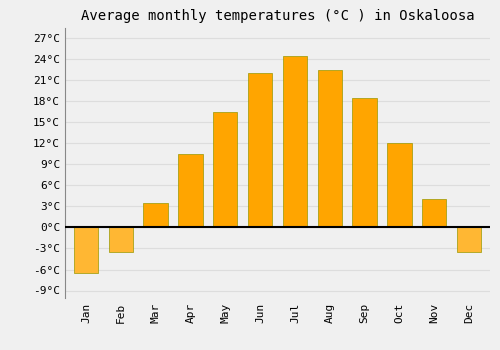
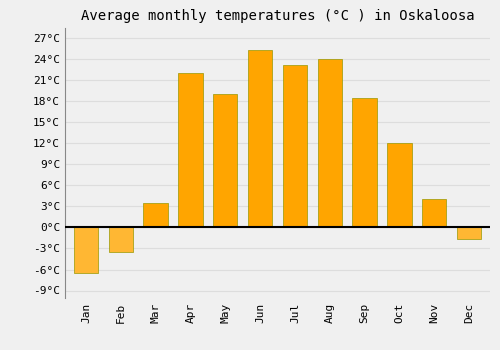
Apr: 10.5°C -> 22.0°C
May: 16.5°C -> 19.0°C
Jun: 22.0°C -> 25.4°C
Jul: 24.5°C -> 23.2°C
Aug: 22.5°C -> 24.0°C
Dec: -3.5°C -> -1.6°C
